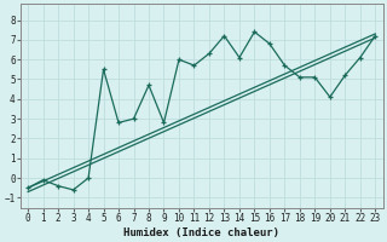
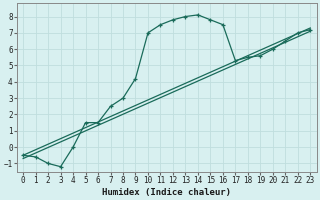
1: -0.1 -> -0.6
2: -0.4 -> -1.0
3: -0.6 -> -1.2
5: 5.5 -> 1.5
6: 2.8 -> 1.5
7: 3.0 -> 2.5
8: 4.7 -> 3.0
9: 2.8 -> 4.2
10: 6.0 -> 7.0
11: 5.7 -> 7.5
12: 6.3 -> 7.8
13: 7.2 -> 8.0
14: 6.1 -> 8.1
15: 7.4 -> 7.8
16: 6.8 -> 7.5
17: 5.7 -> 5.3
18: 5.1 -> 5.5
19: 5.1 -> 5.6
20: 4.1 -> 6.0
21: 5.2 -> 6.5
22: 6.1 -> 7.0
